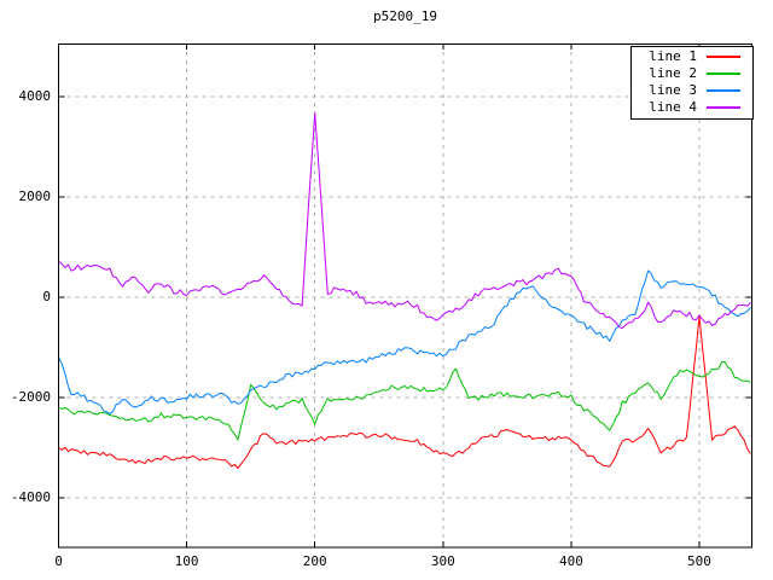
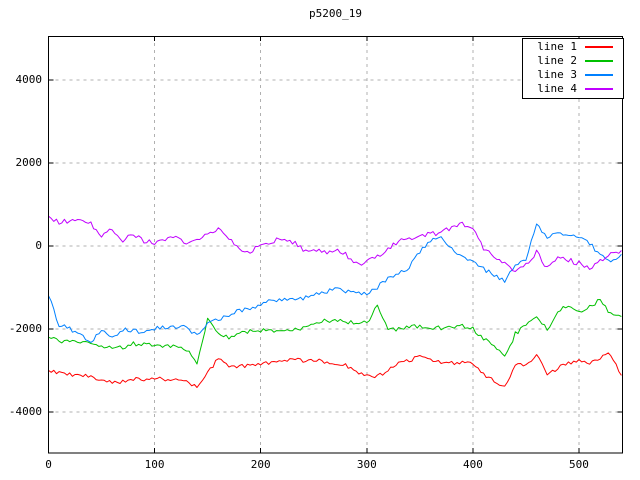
line 2/200: -2500 -> -2000
line 4/200: 3700 -> 100
line 1/500: -400 -> -2800
